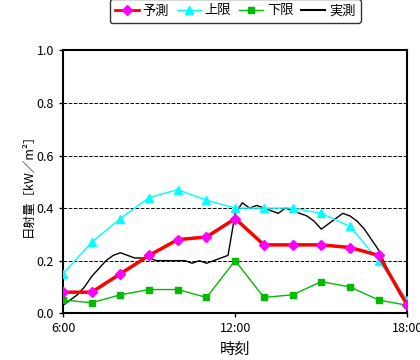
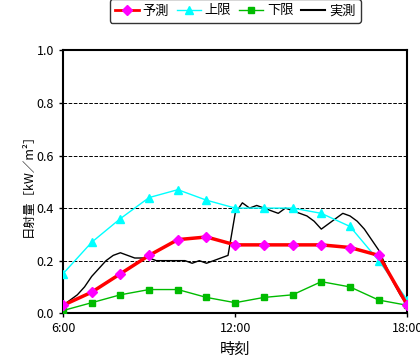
予測/6:00: 0.08 -> 0.03
下限/6:00: 0.05 -> 0.01
予測/12:00: 0.36 -> 0.26
下限/12:00: 0.20 -> 0.04
